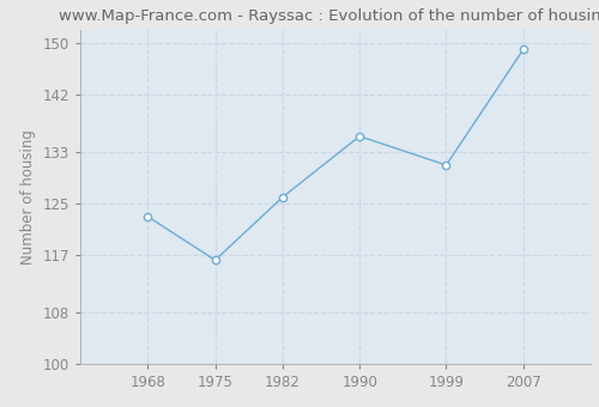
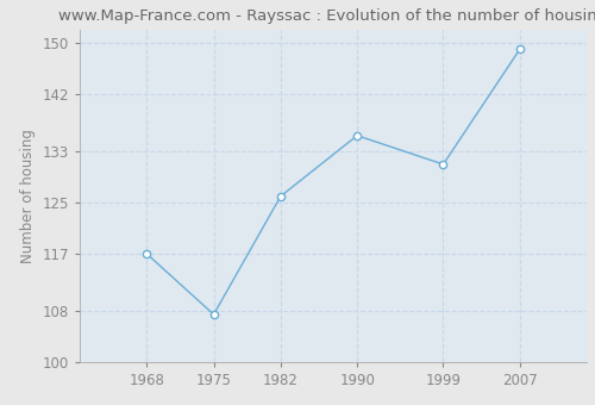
1968: 123.0 -> 117.0
1975: 116.2 -> 107.5
